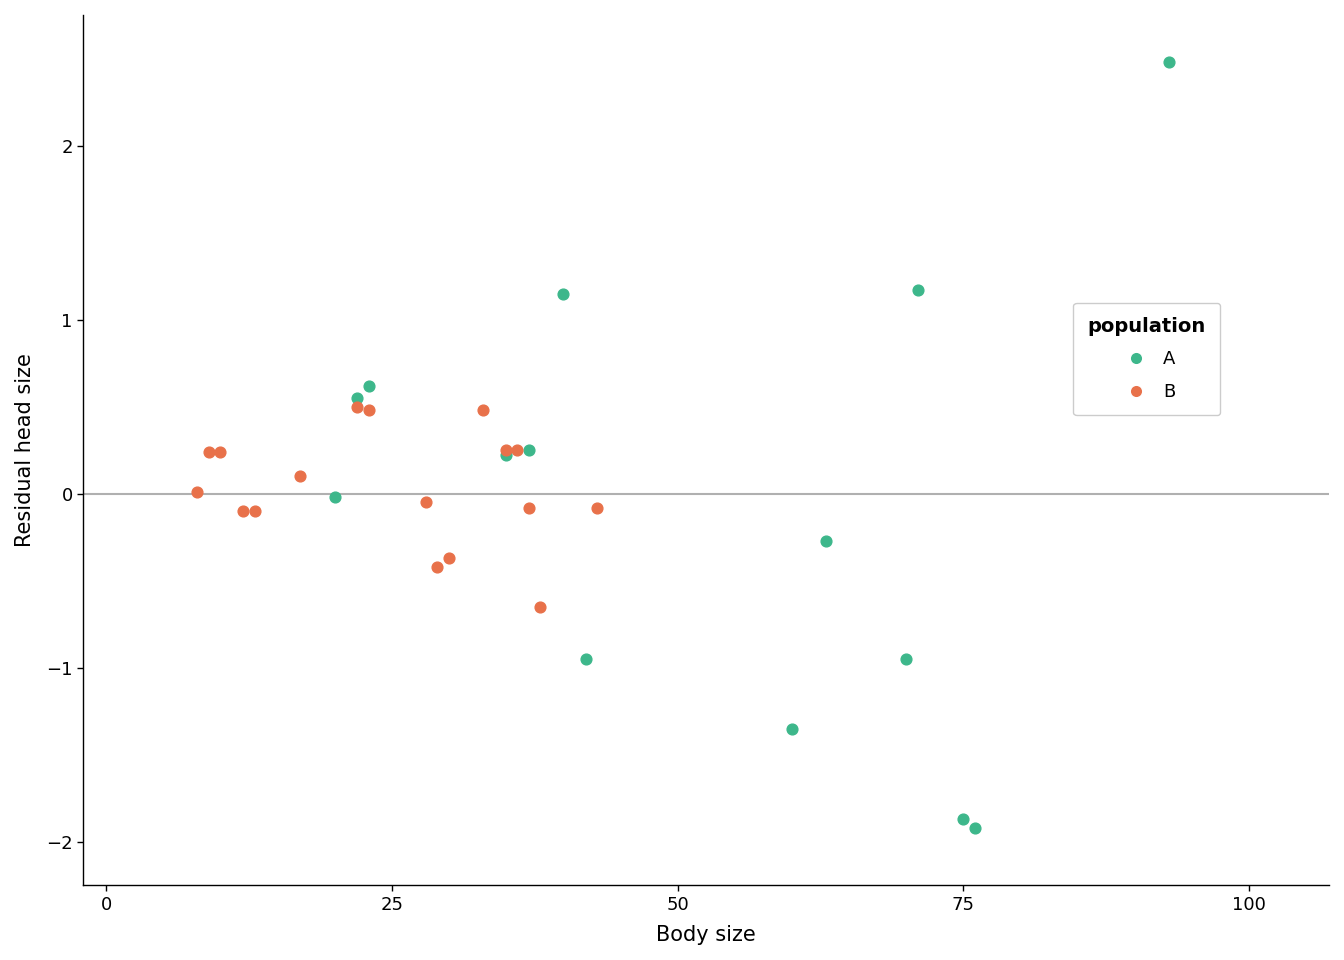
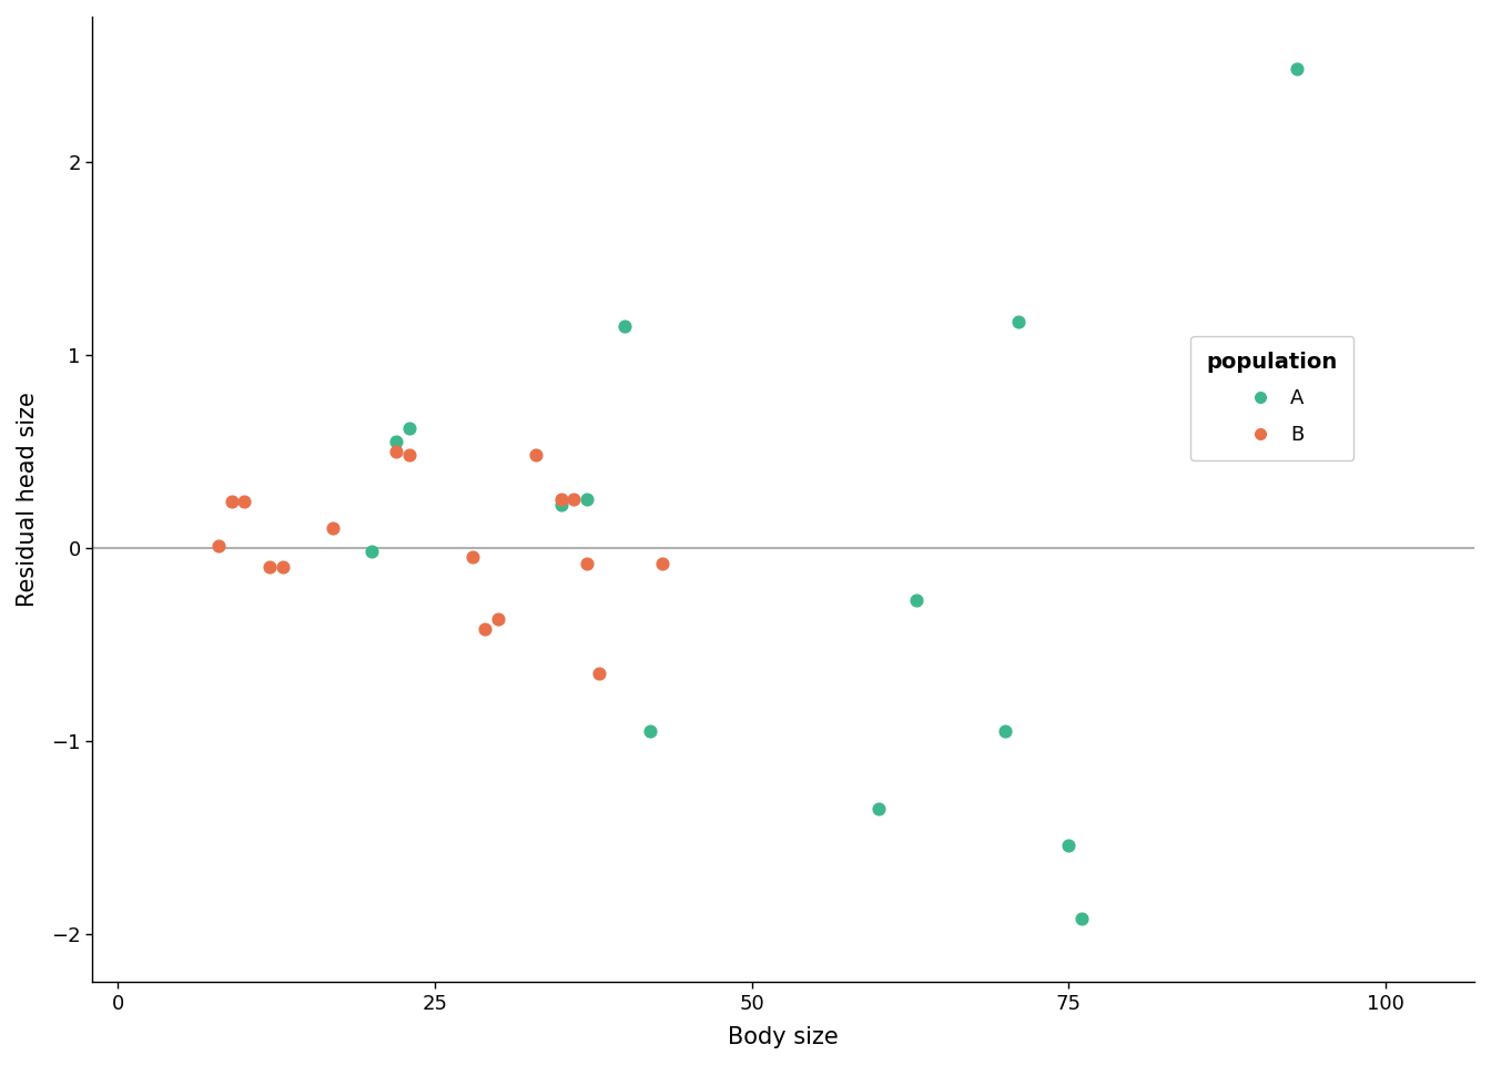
A/75: -1.87 -> -1.54
